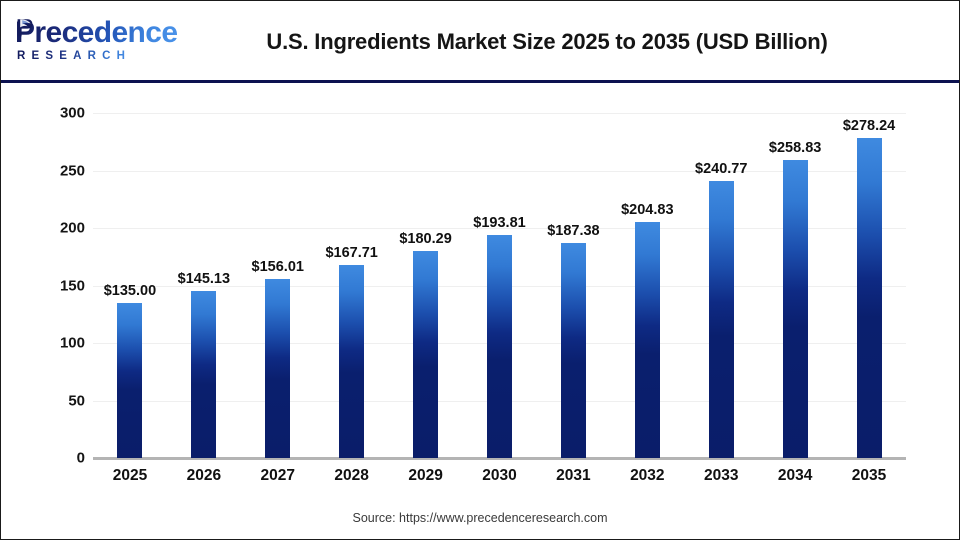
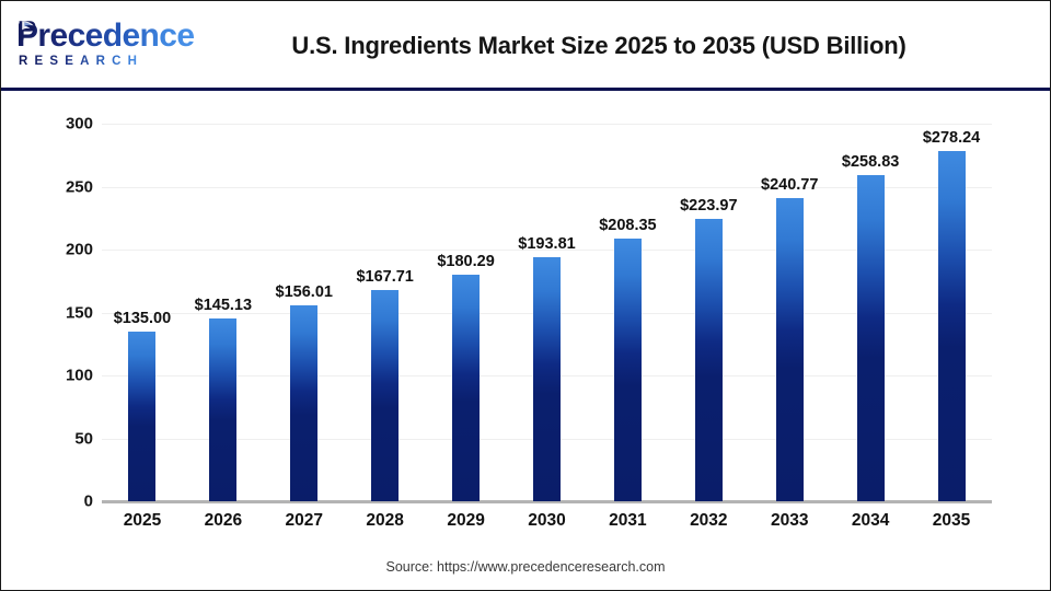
2031: $187.38 -> $208.35
2032: $204.83 -> $223.97
